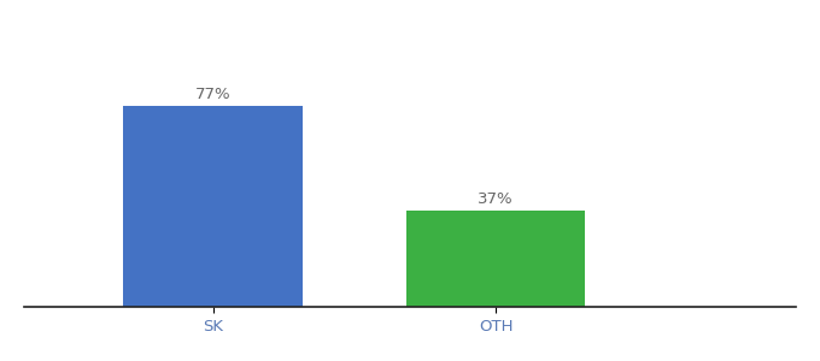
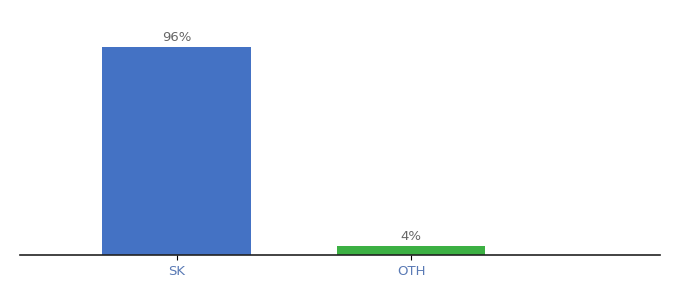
SK: 77% -> 96%
OTH: 37% -> 4%
